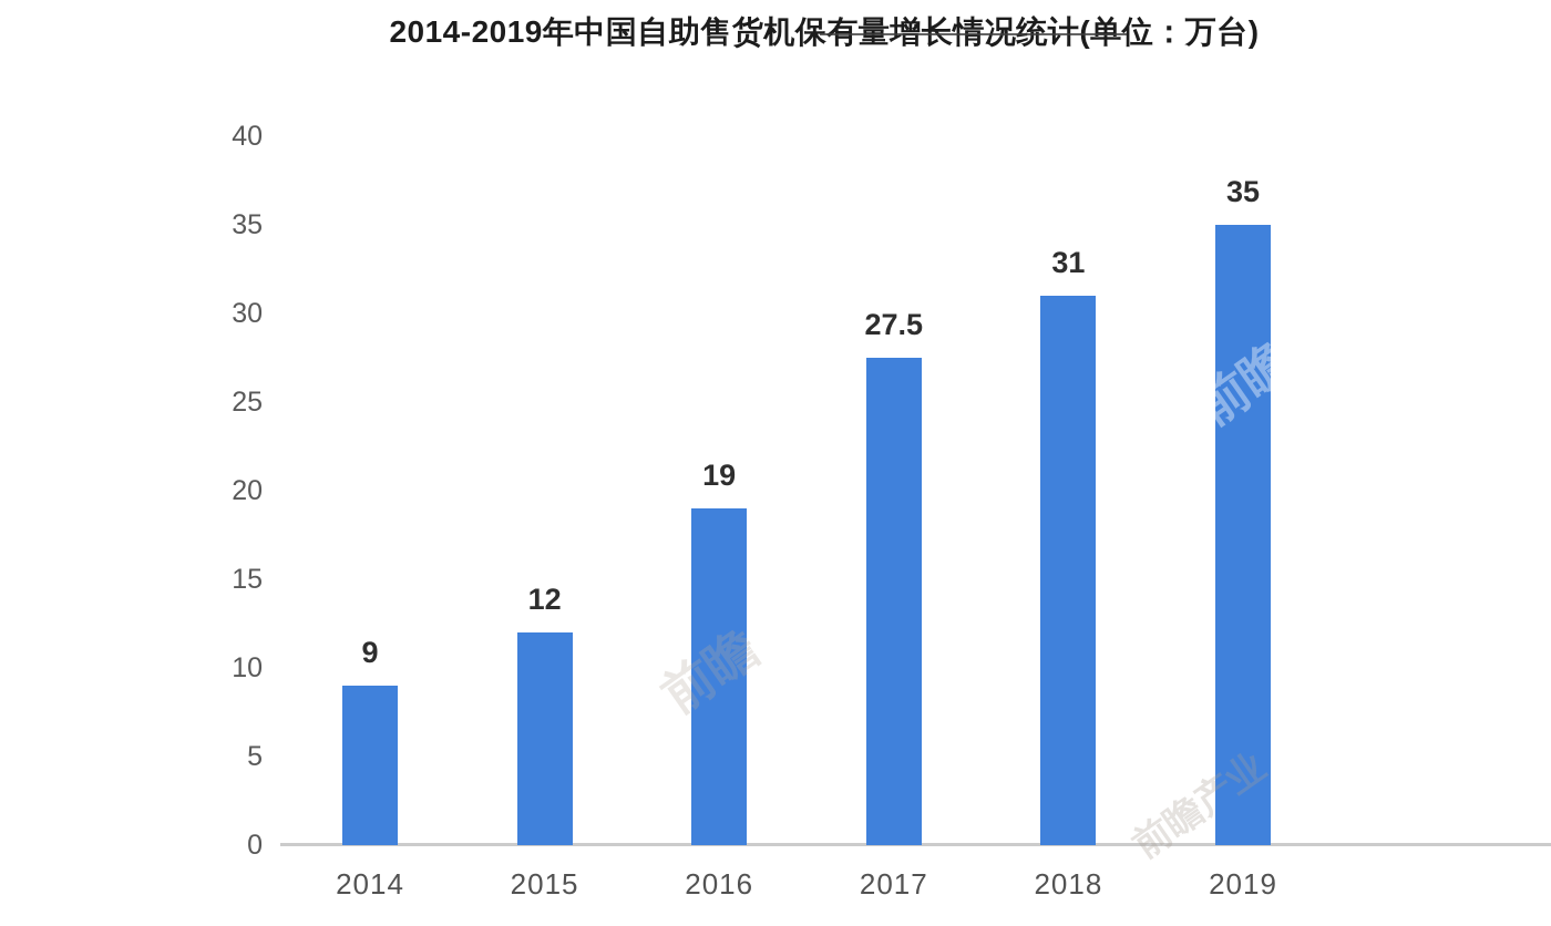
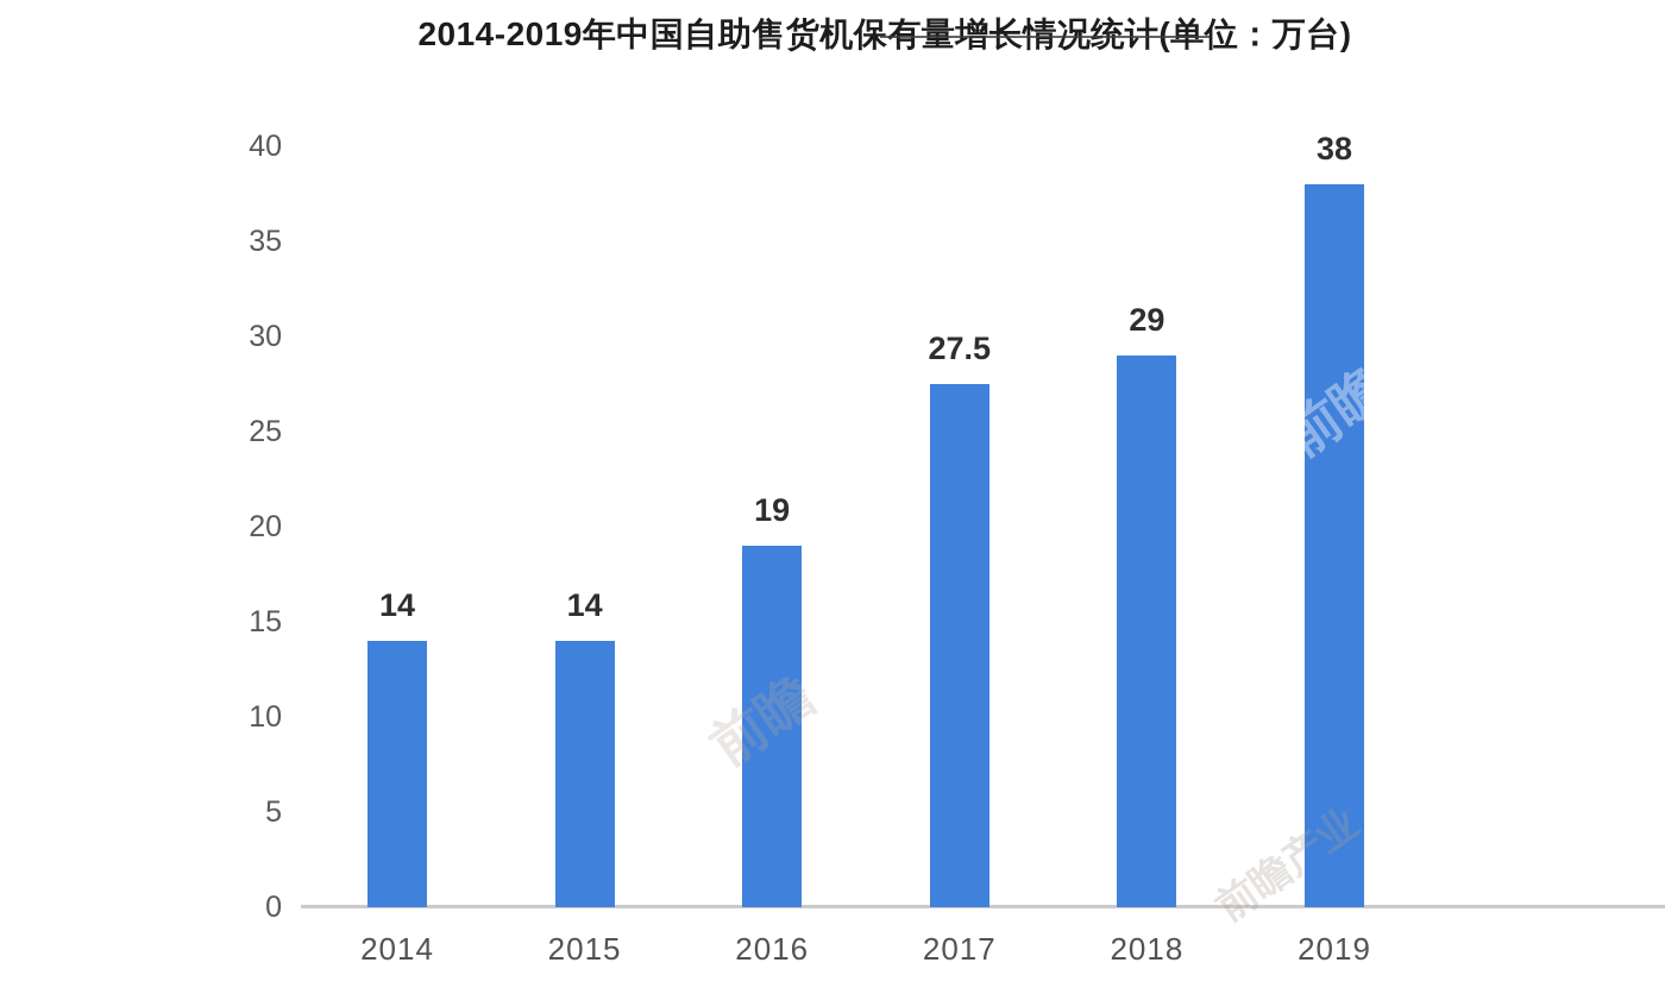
2014: 9 -> 14
2015: 12 -> 14
2018: 31 -> 29
2019: 35 -> 38
